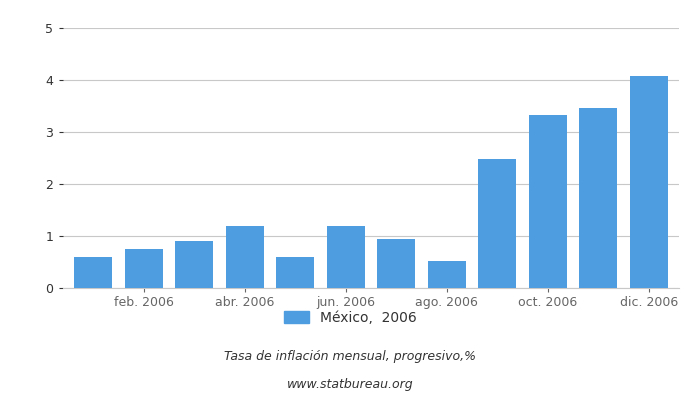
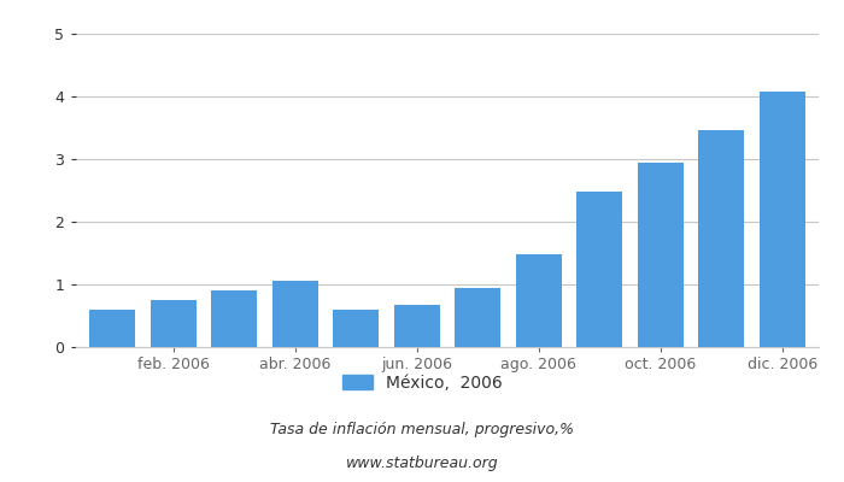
abr. 2006: 1.20 -> 1.05
jun. 2006: 1.20 -> 0.68
ago. 2006: 0.52 -> 1.48
oct. 2006: 3.32 -> 2.95
